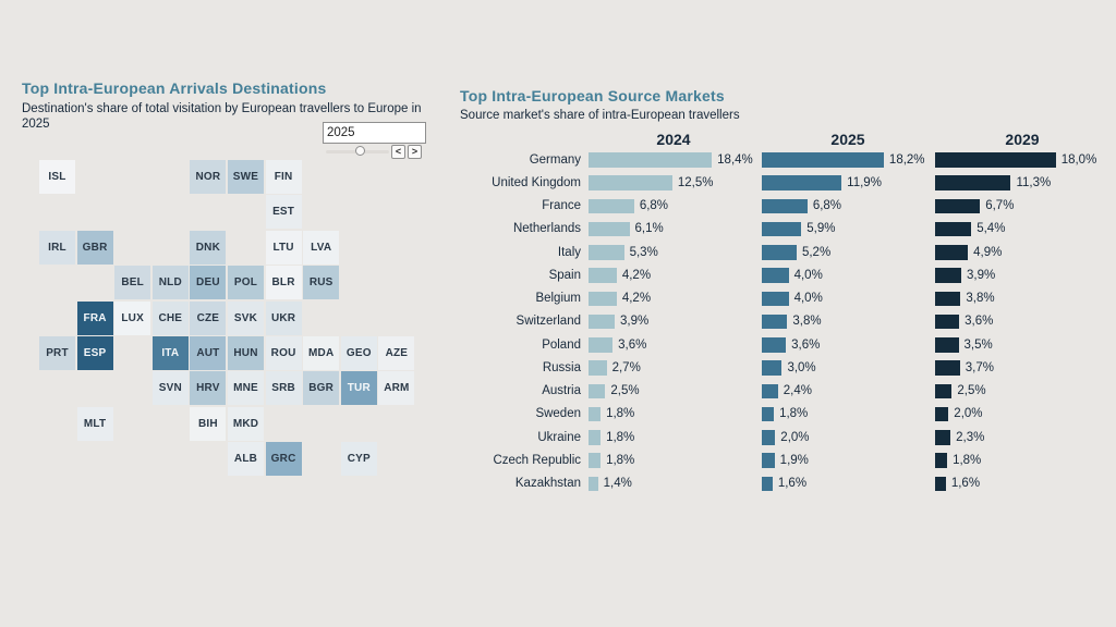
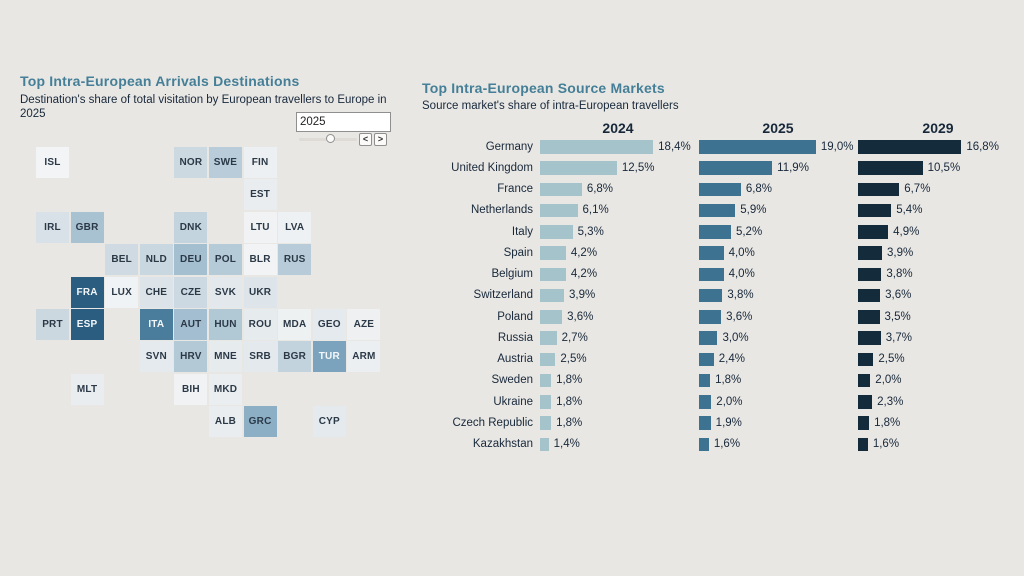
Top Intra-European Source Markets/2025/Germany: 18,2% -> 19,0%
Top Intra-European Source Markets/2029/Germany: 18,0% -> 16,8%
Top Intra-European Source Markets/2029/United Kingdom: 11,3% -> 10,5%
